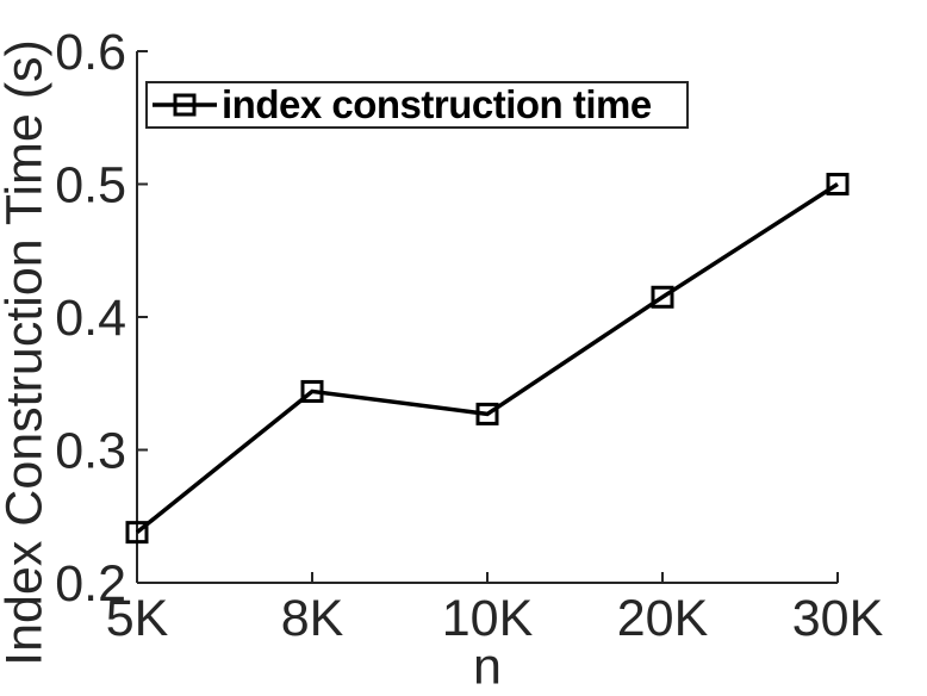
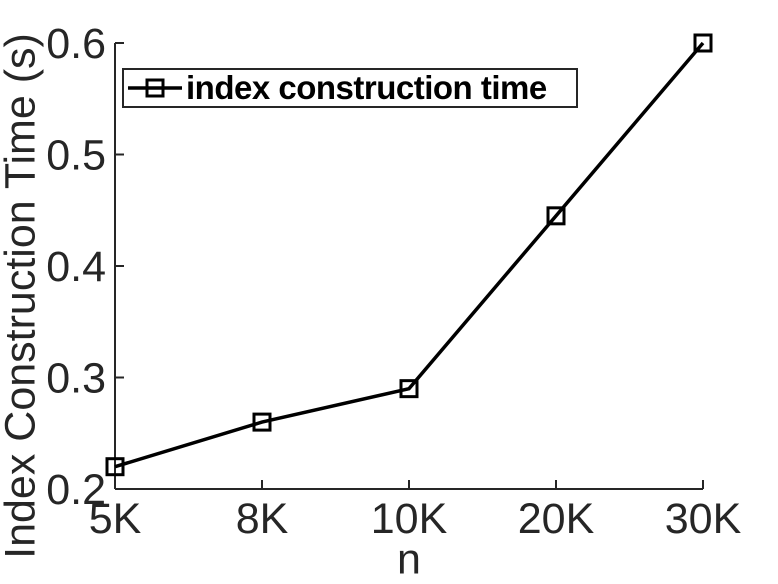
5K: 0.238 -> 0.220
8K: 0.344 -> 0.260
10K: 0.327 -> 0.290
20K: 0.415 -> 0.445
30K: 0.500 -> 0.600
